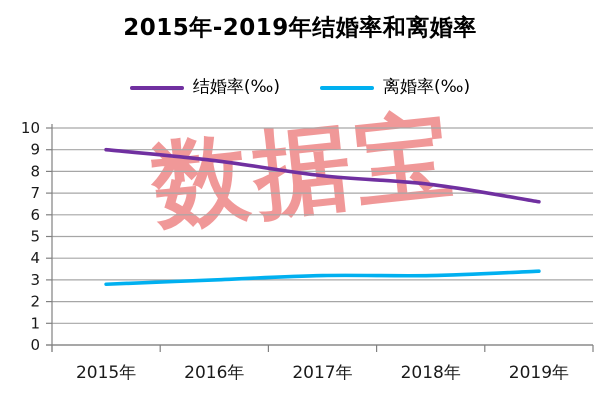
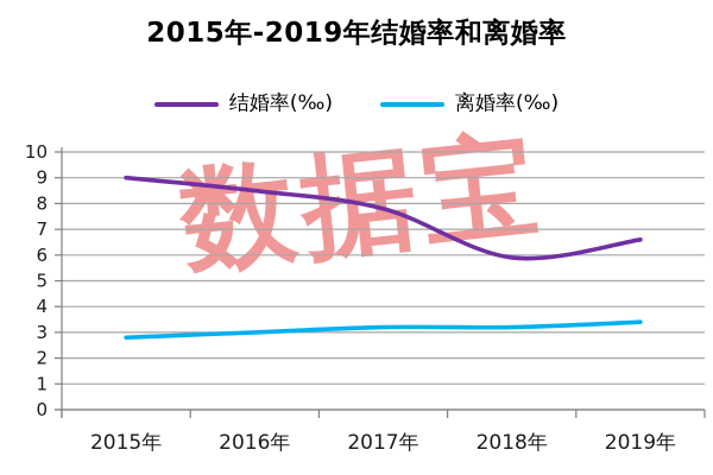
结婚率(‰)/2018年: 7.4 -> 5.9
